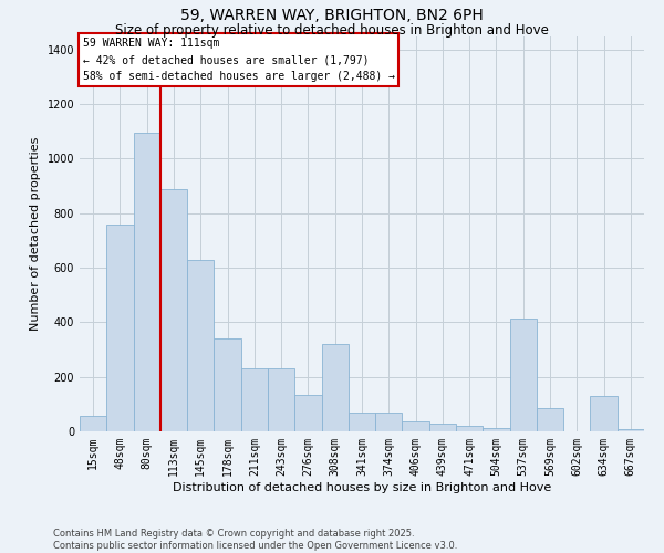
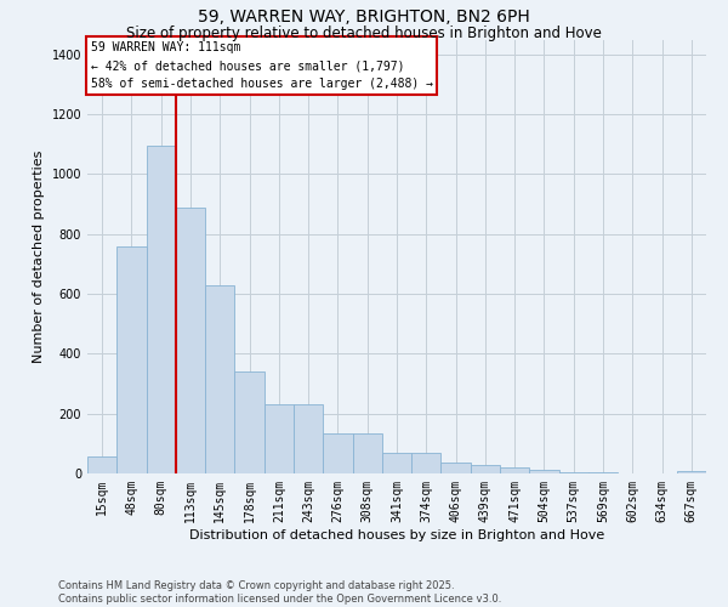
308sqm: 320 -> 135
537sqm: 415 -> 5
569sqm: 85 -> 3
634sqm: 130 -> 1
